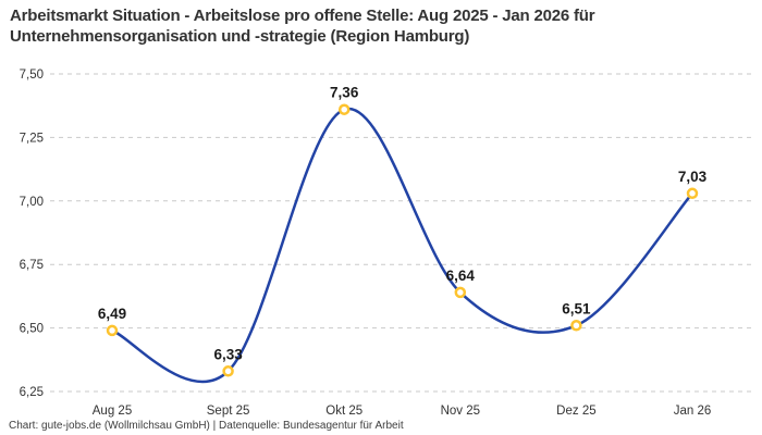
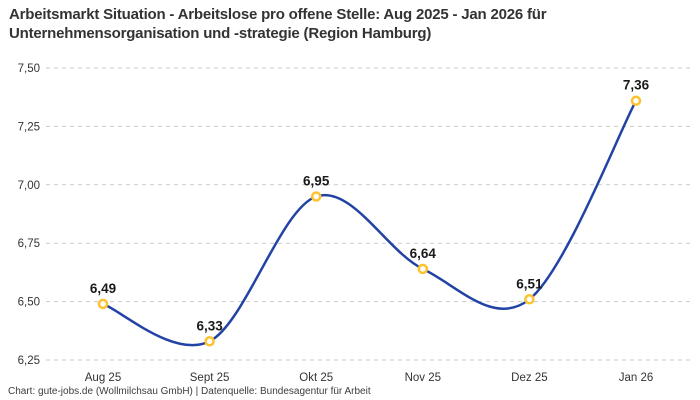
Okt 25: 7,36 -> 6,95
Jan 26: 7,03 -> 7,36
